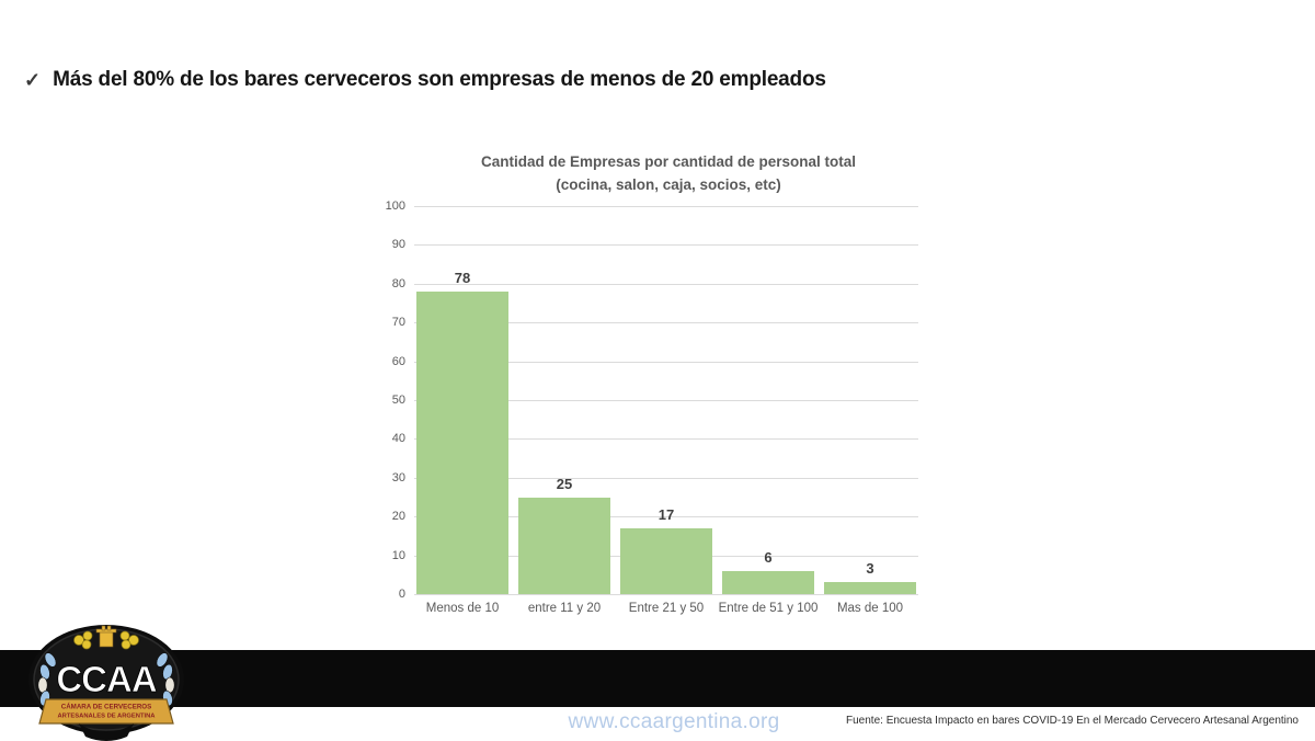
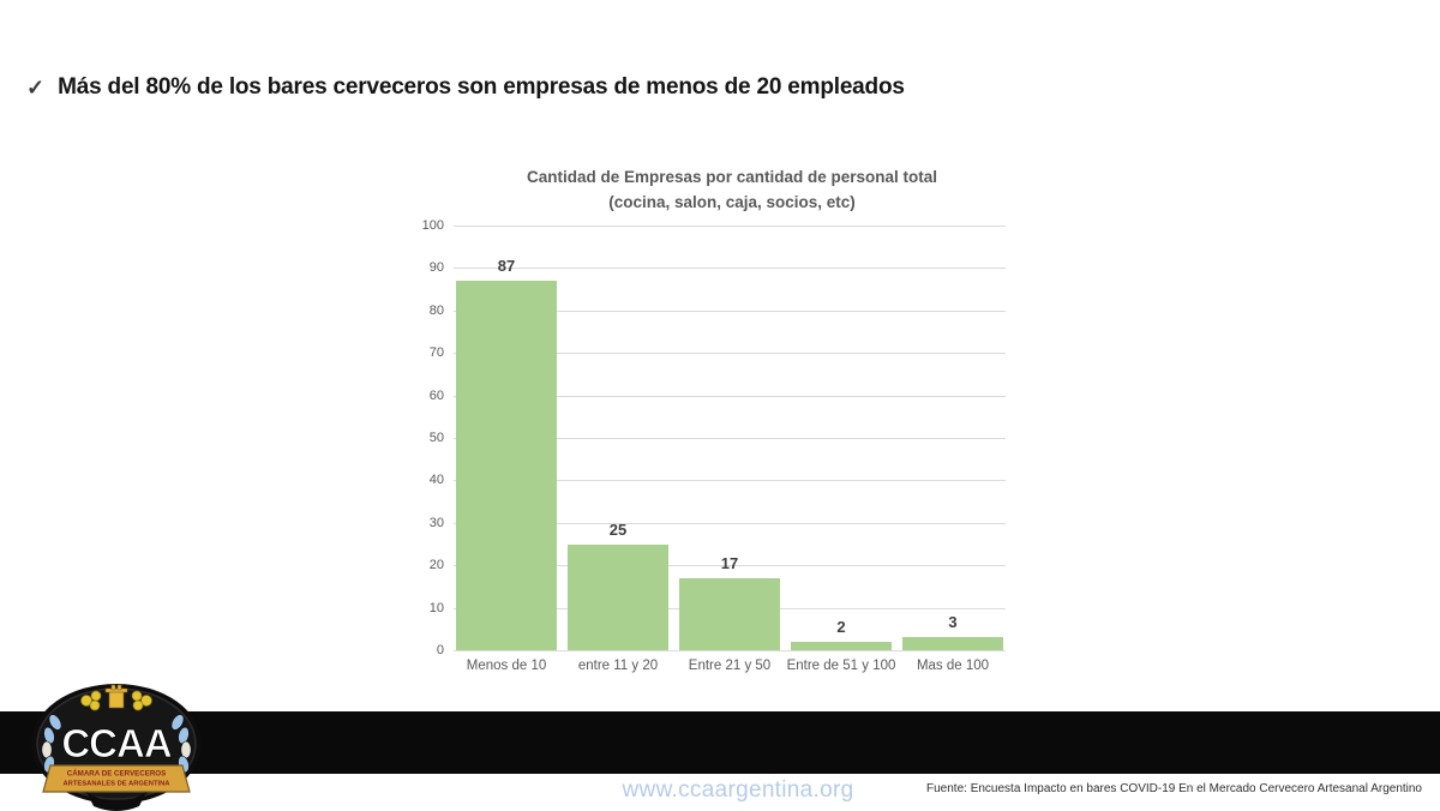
Menos de 10: 78 -> 87
Entre de 51 y 100: 6 -> 2
